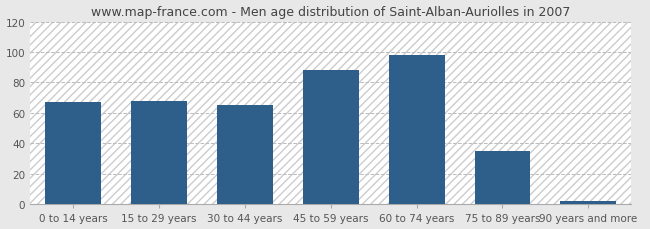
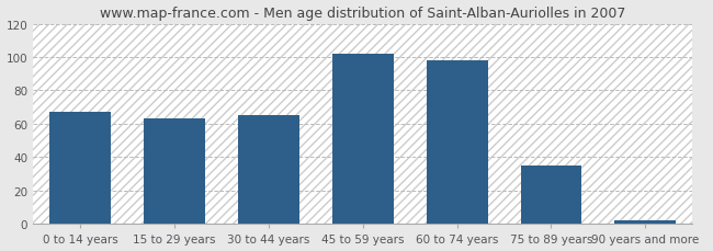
15 to 29 years: 68 -> 63
45 to 59 years: 88 -> 102
